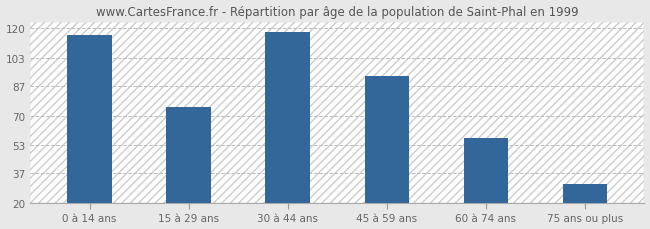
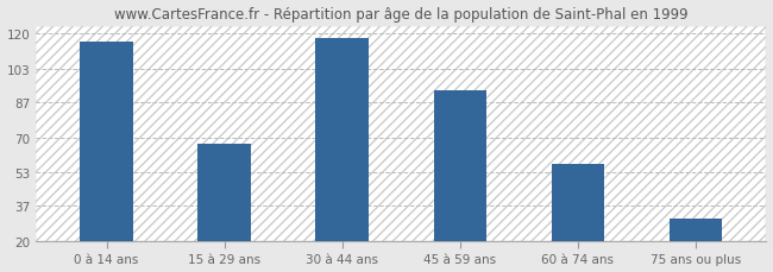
15 à 29 ans: 75 -> 67
